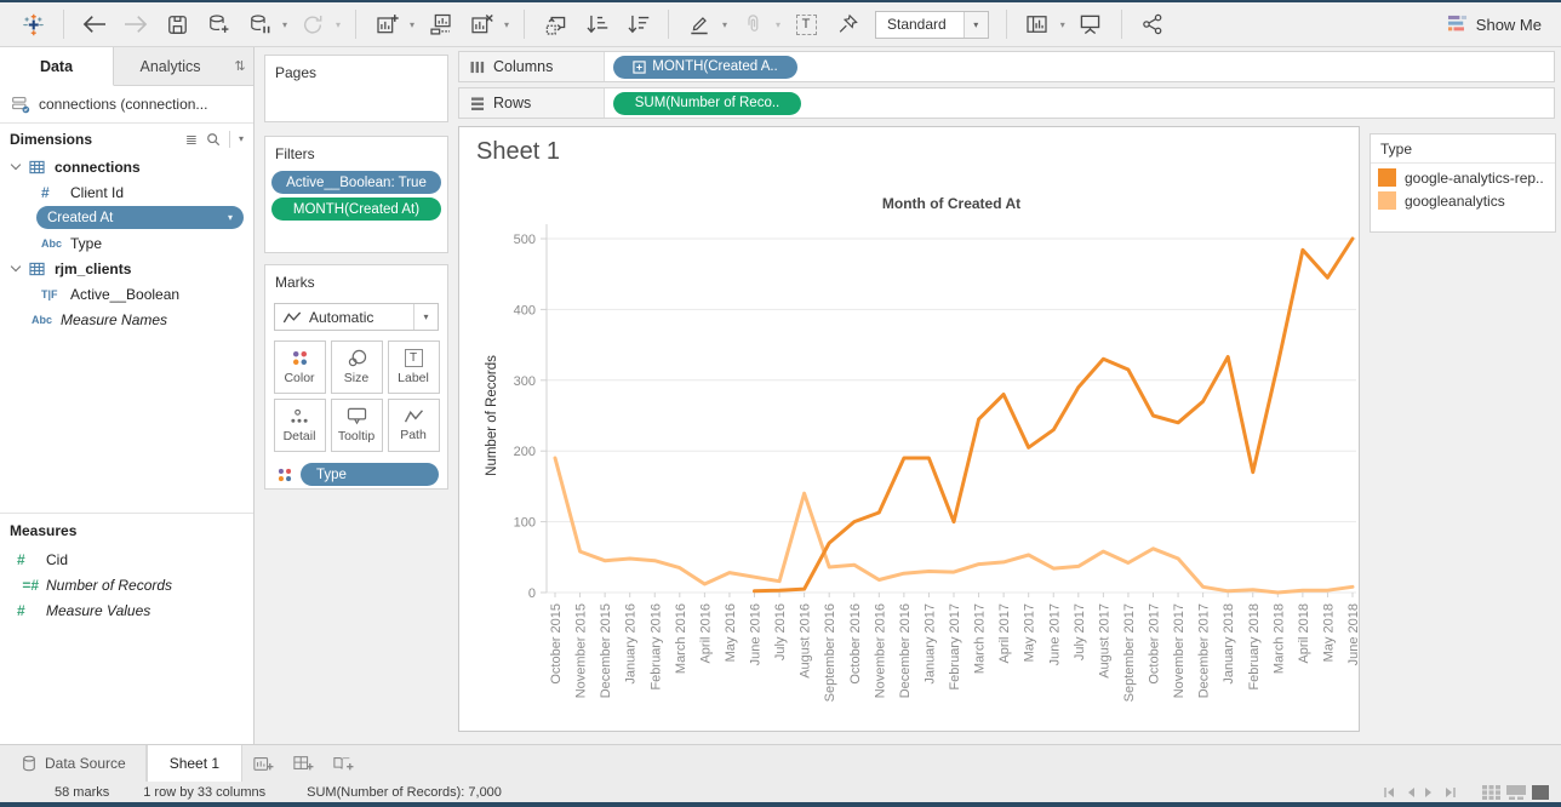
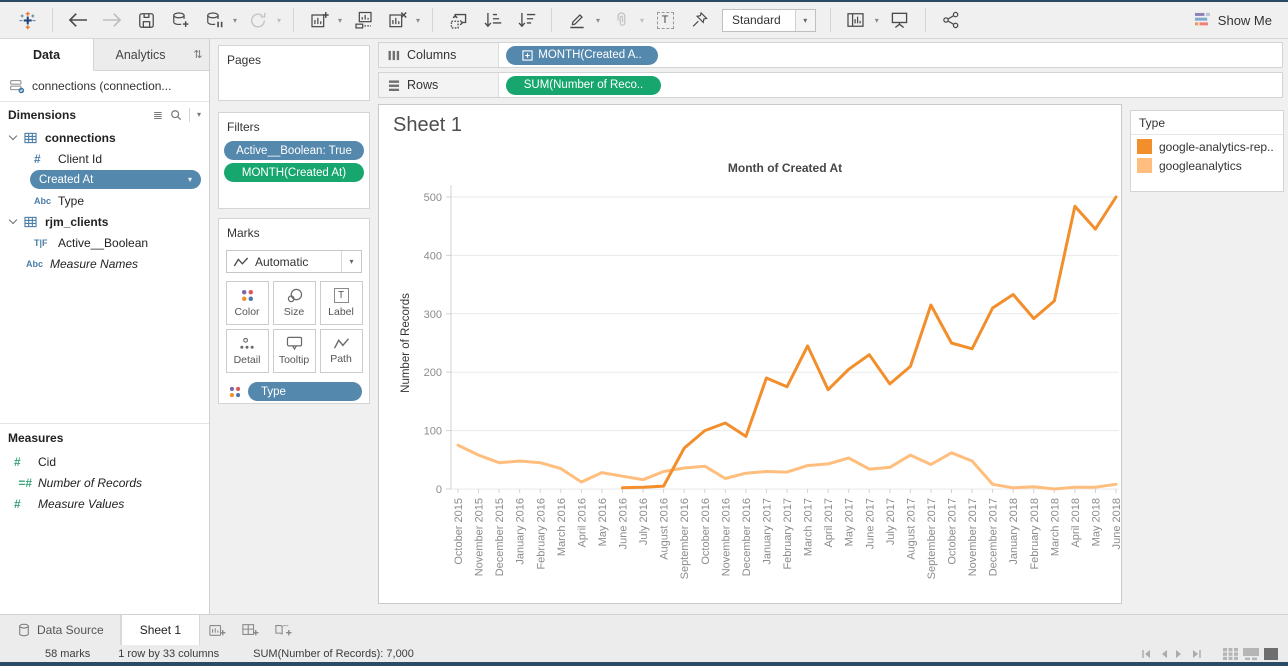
googleanalytics/October 2015: 190 -> 80
googleanalytics/August 2016: 140 -> 30
google-analytics-rep../December 2016: 190 -> 90
google-analytics-rep../February 2017: 100 -> 180
google-analytics-rep../April 2017: 280 -> 170
google-analytics-rep../July 2017: 290 -> 180
google-analytics-rep../August 2017: 330 -> 210
google-analytics-rep../December 2017: 270 -> 310
google-analytics-rep../February 2018: 170 -> 290
